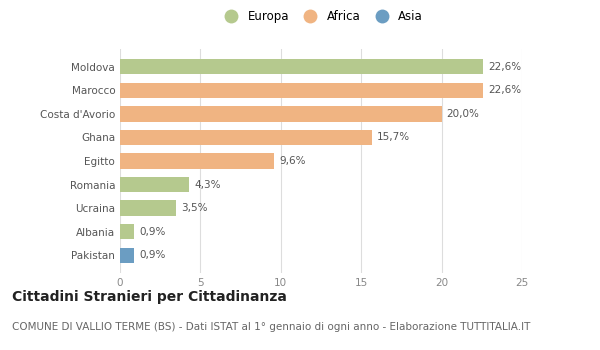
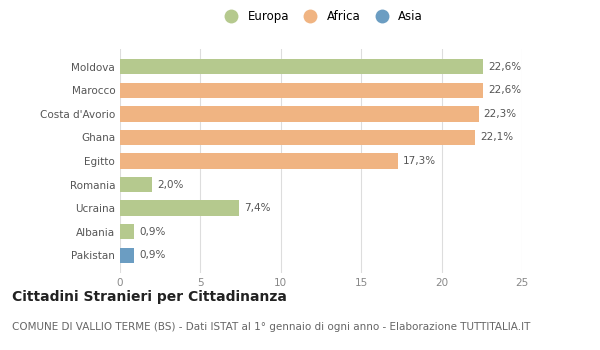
Costa d'Avorio: 20,0% -> 22,3%
Ghana: 15,7% -> 22,1%
Egitto: 9,6% -> 17,3%
Romania: 4,3% -> 2,0%
Ucraina: 3,5% -> 7,4%
